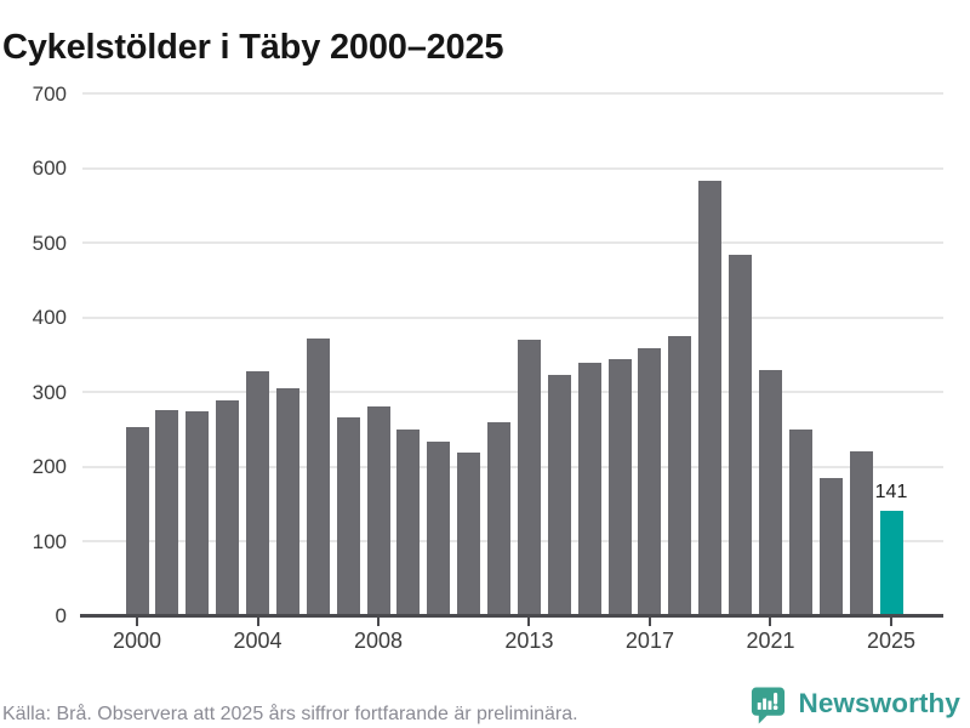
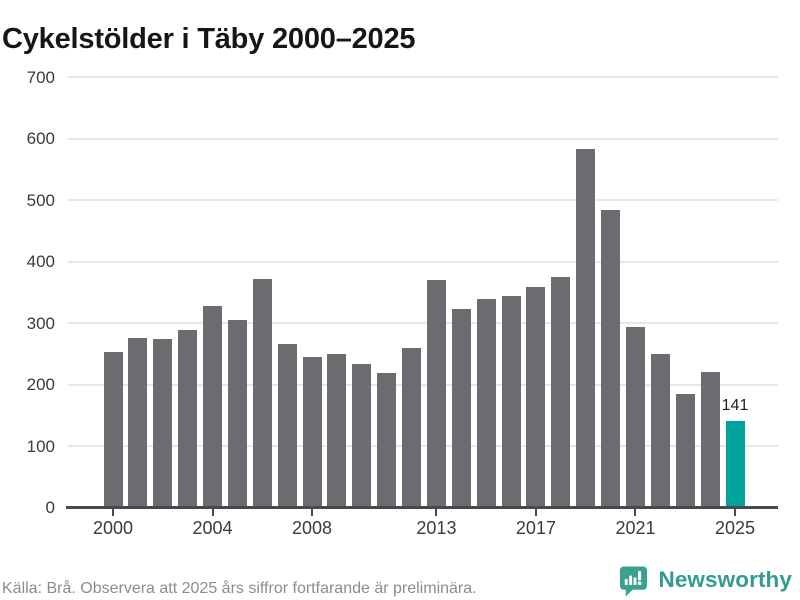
2008: 280 -> 240
2021: 330 -> 290
